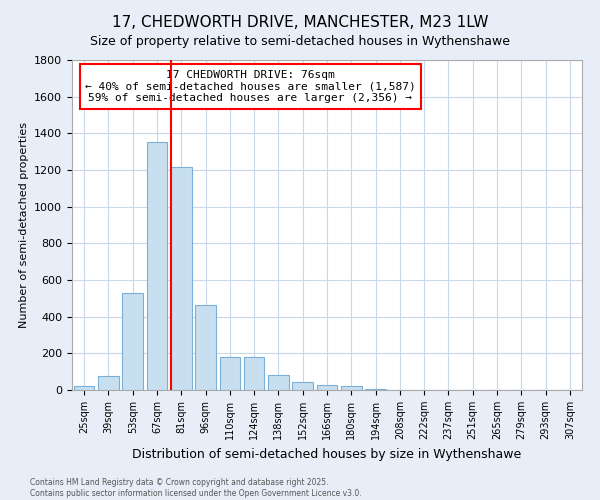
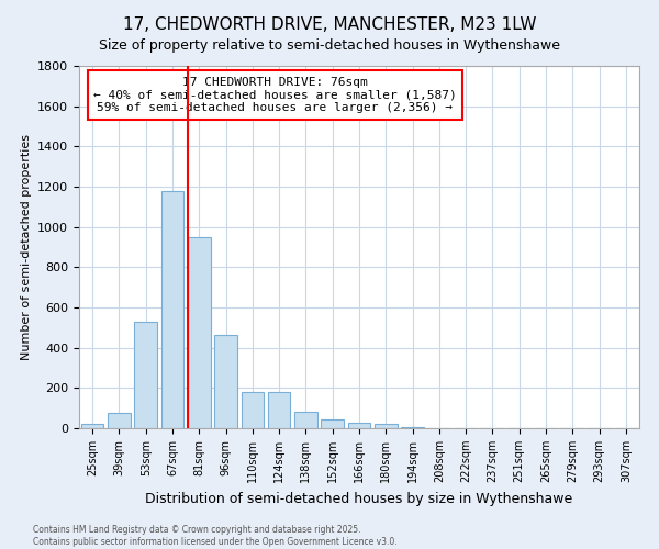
67sqm: 1360 -> 1180
81sqm: 1220 -> 950
